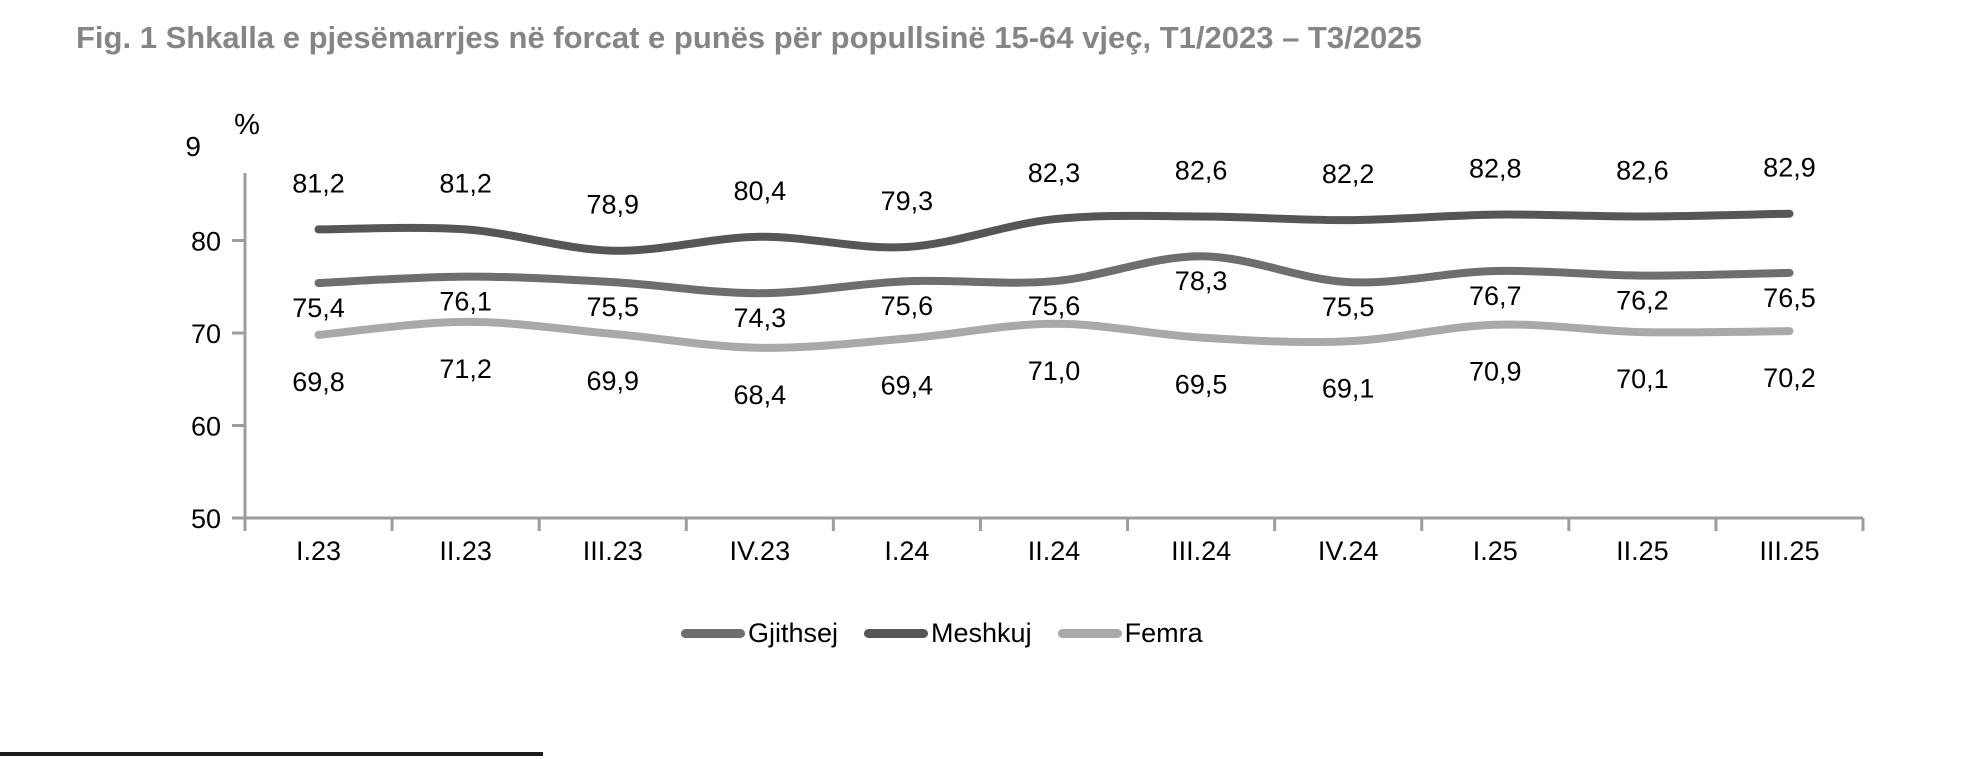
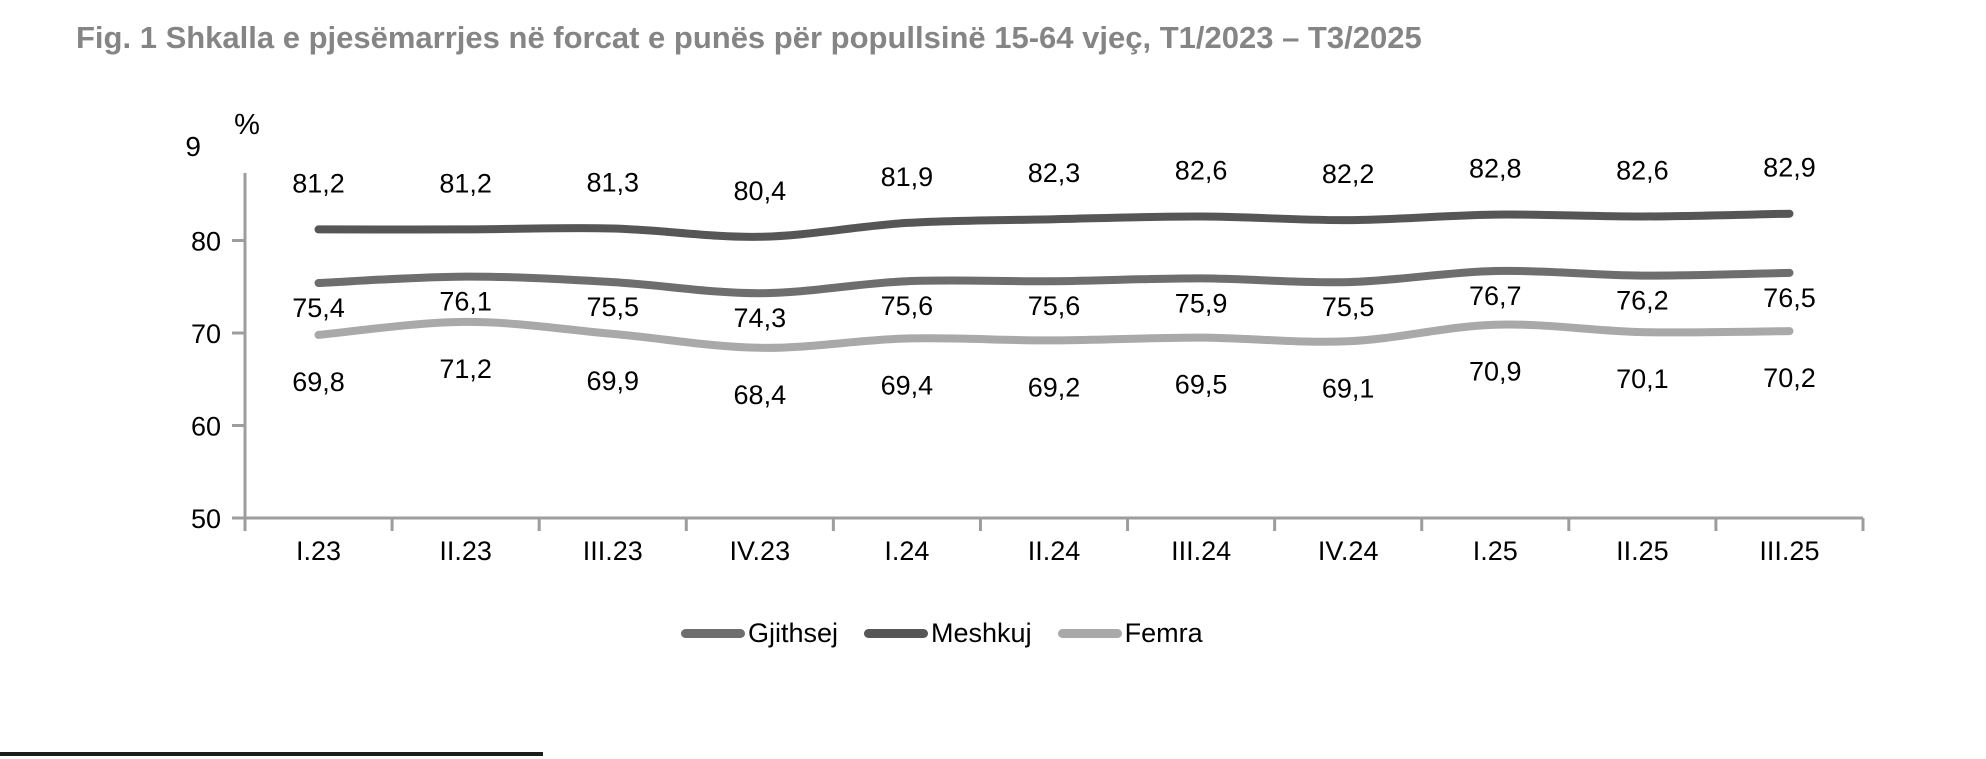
Meshkuj/III.23: 78,9 -> 81,3
Meshkuj/I.24: 79,3 -> 81,9
Femra/II.24: 71,0 -> 69,2
Gjithsej/III.24: 78,3 -> 75,9
